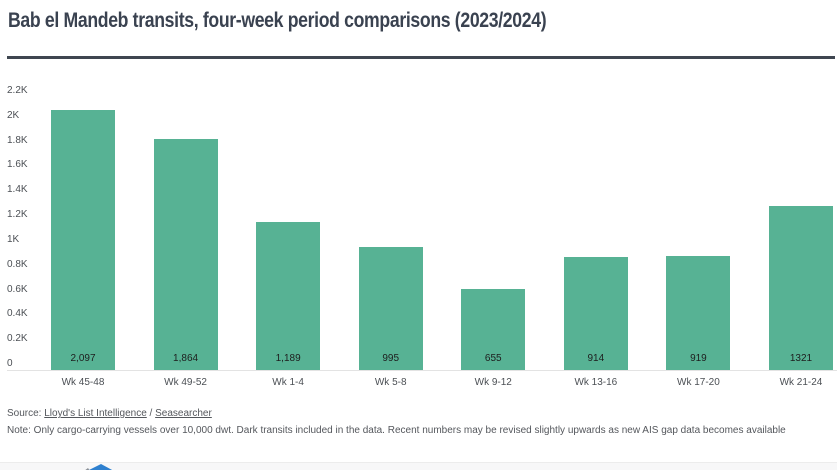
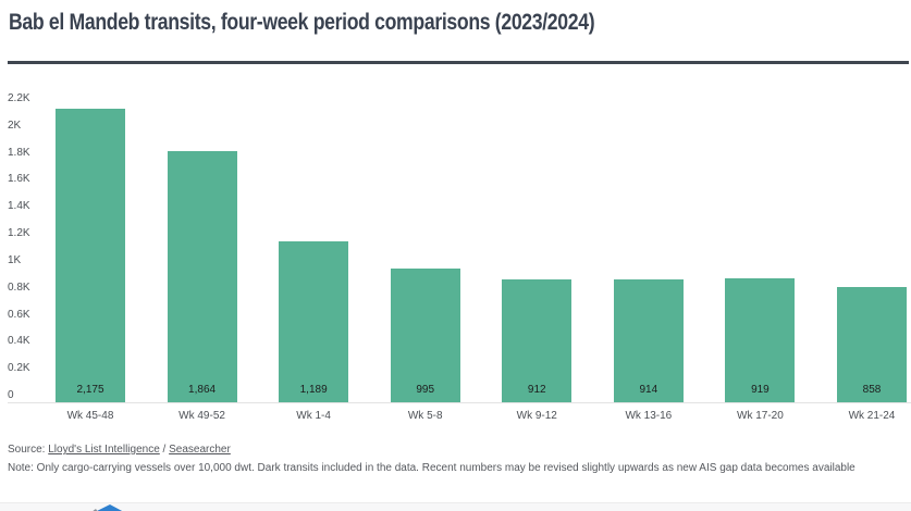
Wk 45-48: 2,097 -> 2,175
Wk 9-12: 655 -> 912
Wk 21-24: 1321 -> 858
